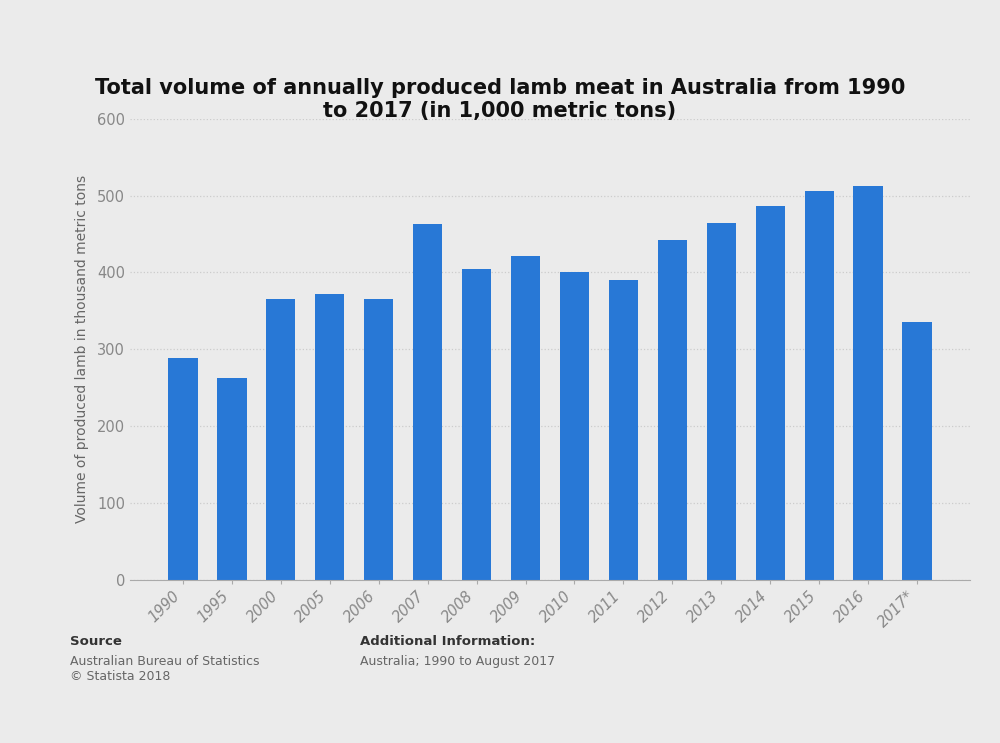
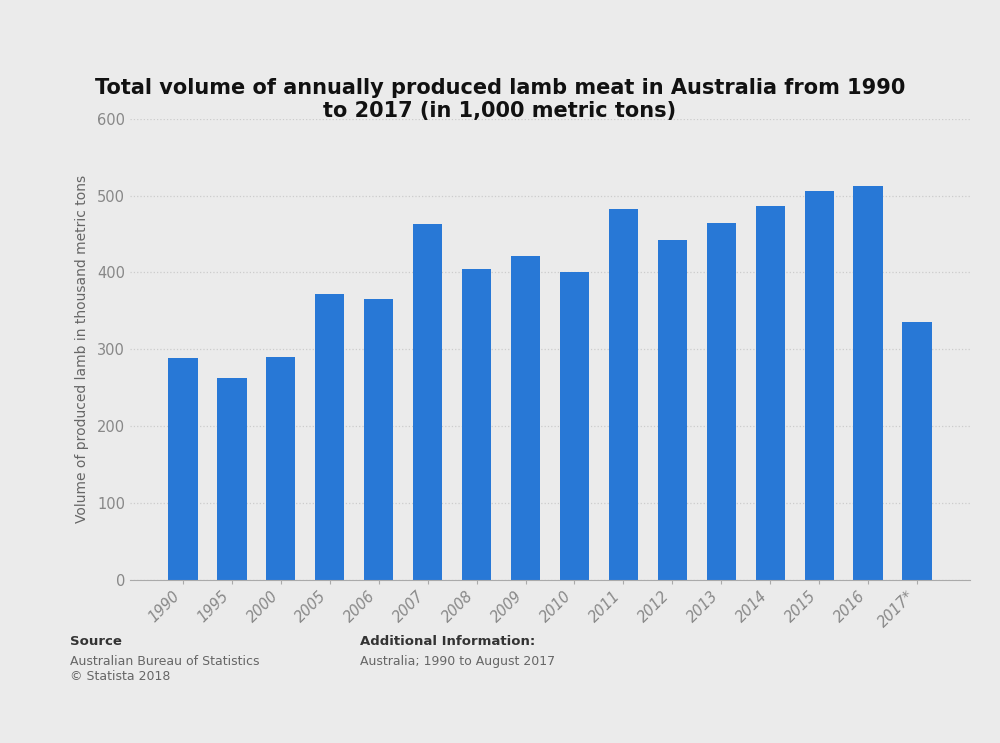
2000: 366 -> 290
2011: 390 -> 482
